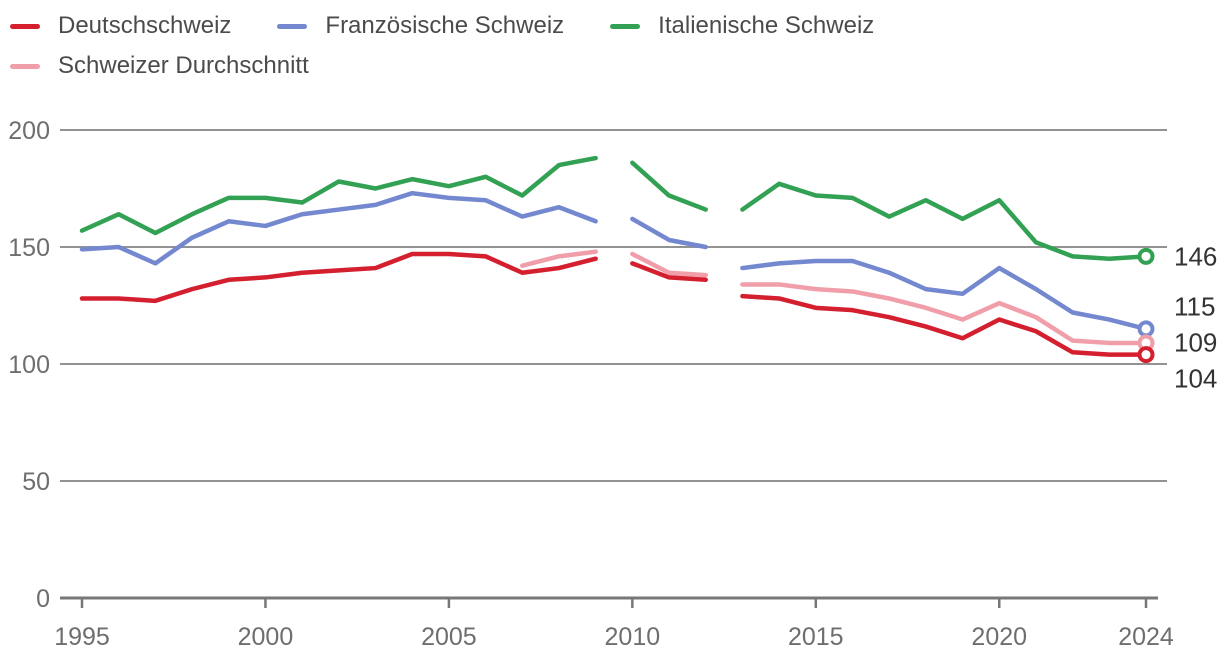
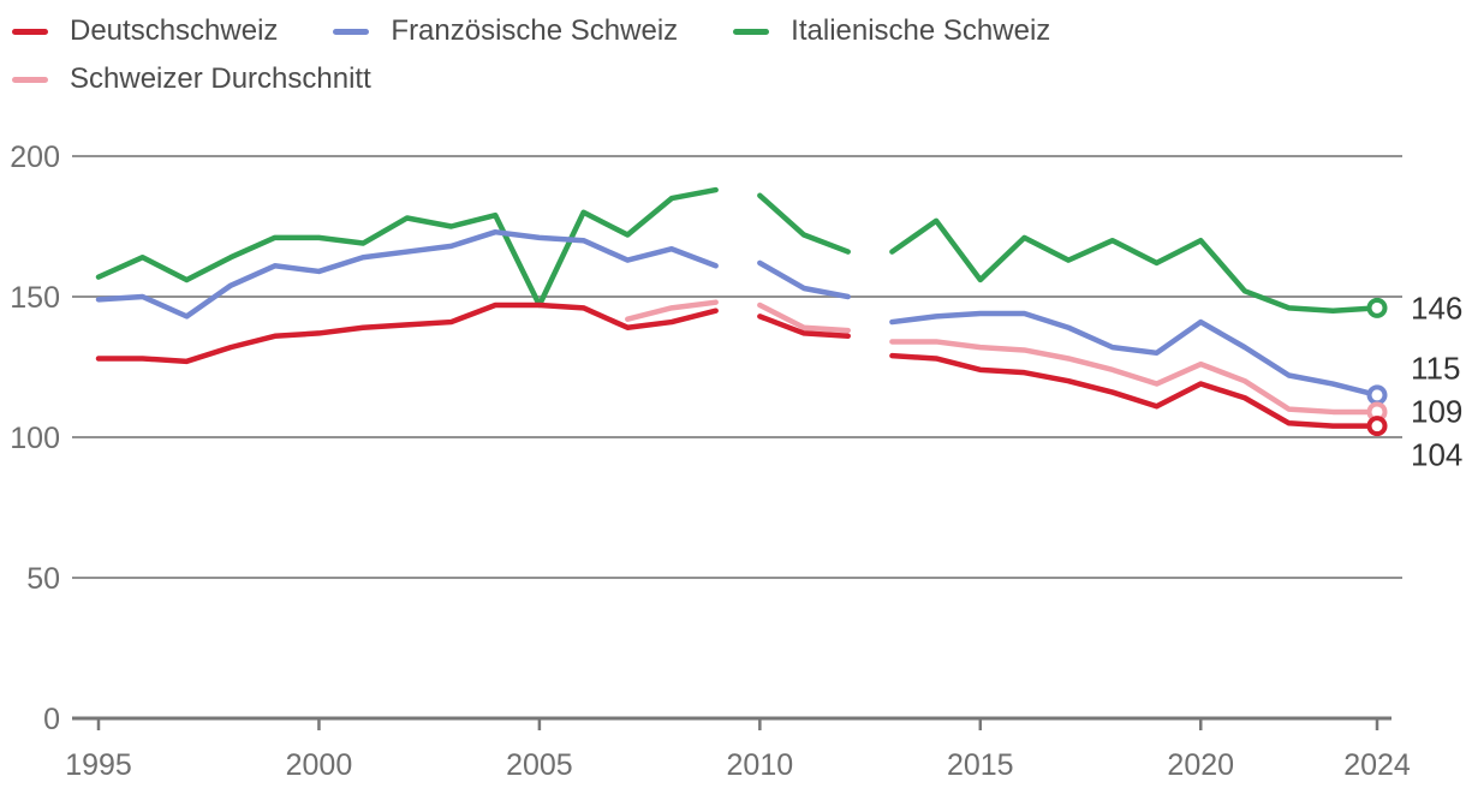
Italienische Schweiz/2005: 176 -> 147
Italienische Schweiz/2015: 172 -> 156
